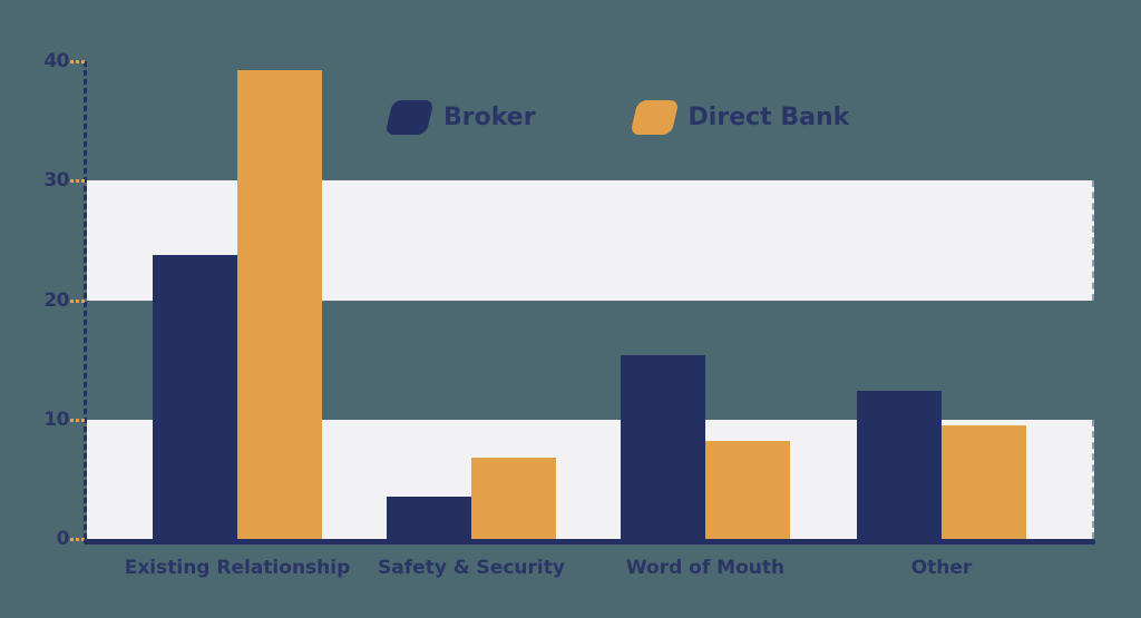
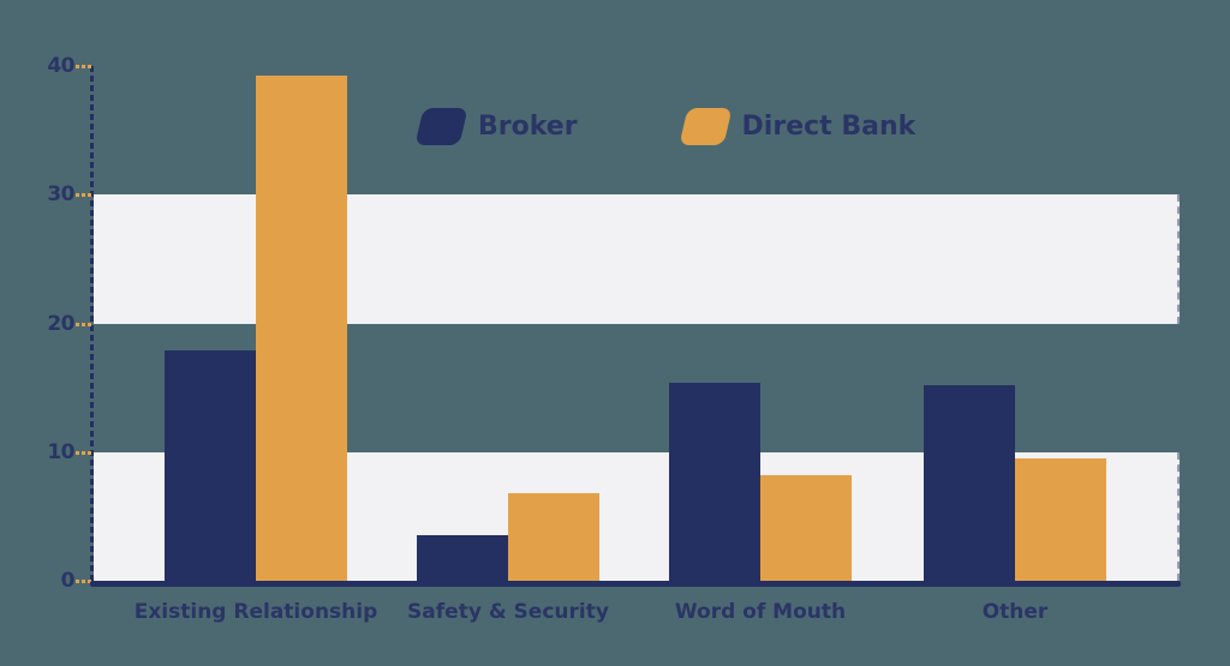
Broker/Existing Relationship: 23.8 -> 17.9
Broker/Other: 12.4 -> 15.2
